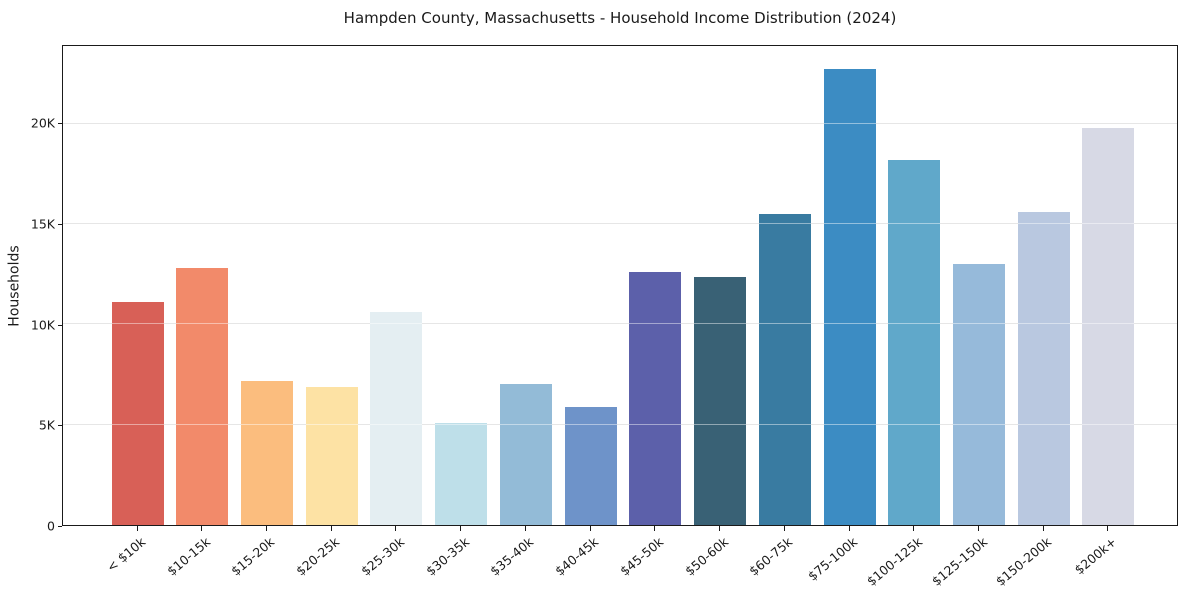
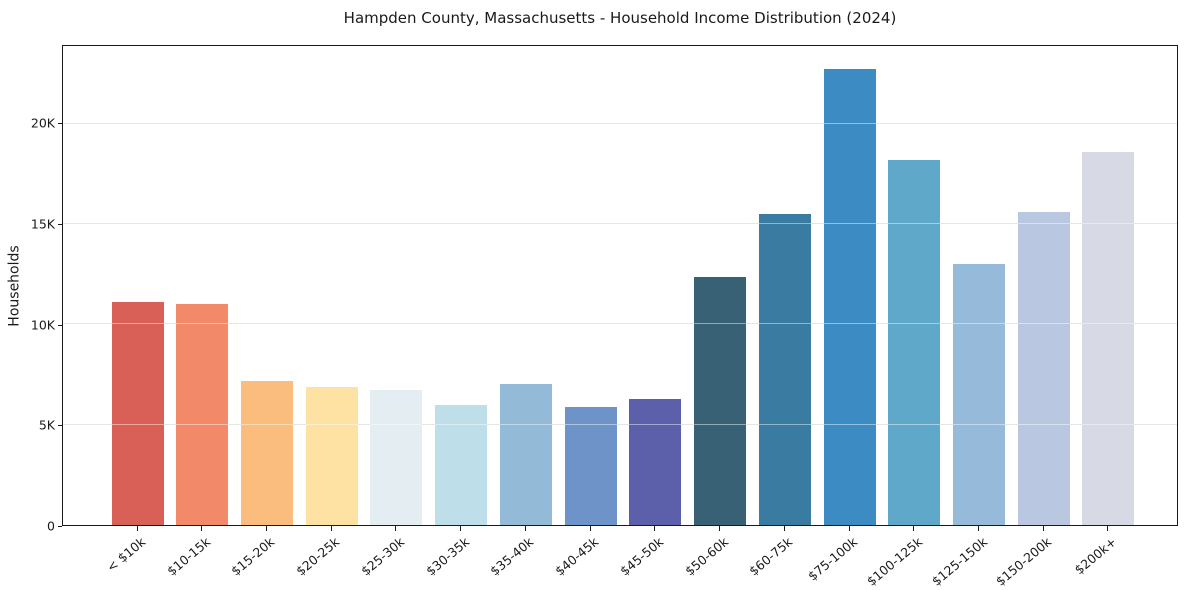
$10-15k: 12.8K -> 11.0K
$25-30k: 10.6K -> 6.8K
$30-35k: 5.1K -> 6.0K
$45-50k: 12.6K -> 6.3K
$200k+: 19.8K -> 18.6K
